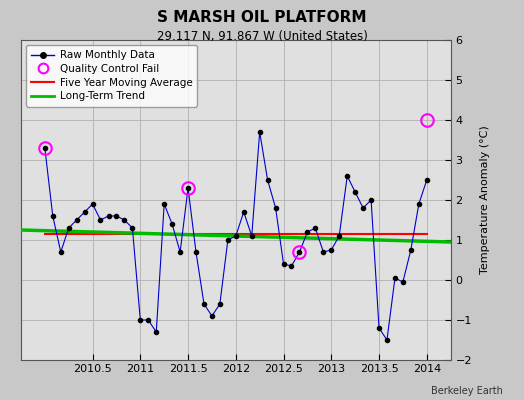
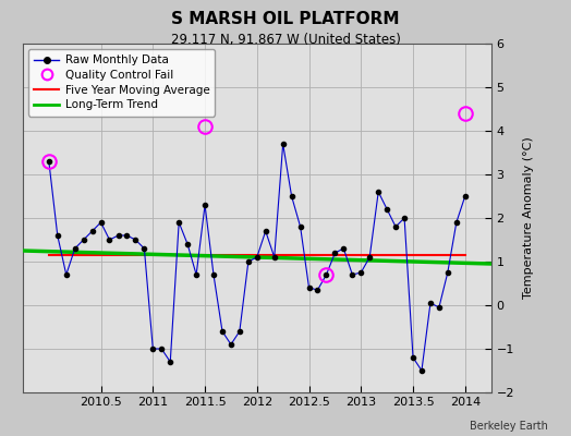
Quality Control Fail/2011.5: 2.3 -> 4.1
Quality Control Fail/2014: 4.0 -> 4.4
